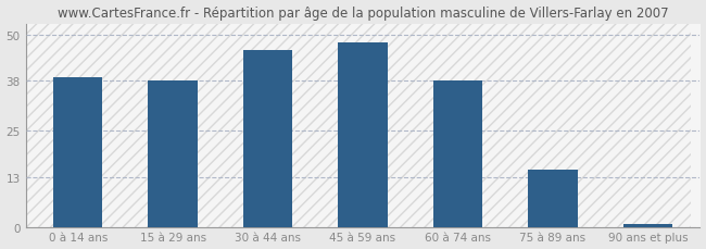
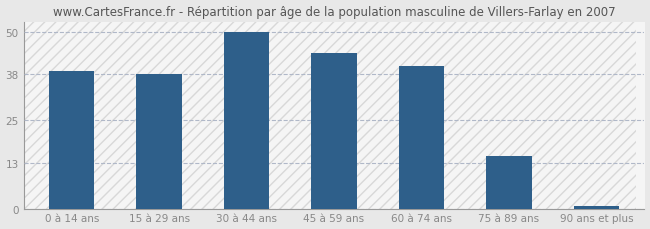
30 à 44 ans: 46.0 -> 50.0
45 à 59 ans: 48.0 -> 44.0
60 à 74 ans: 38.0 -> 40.5
